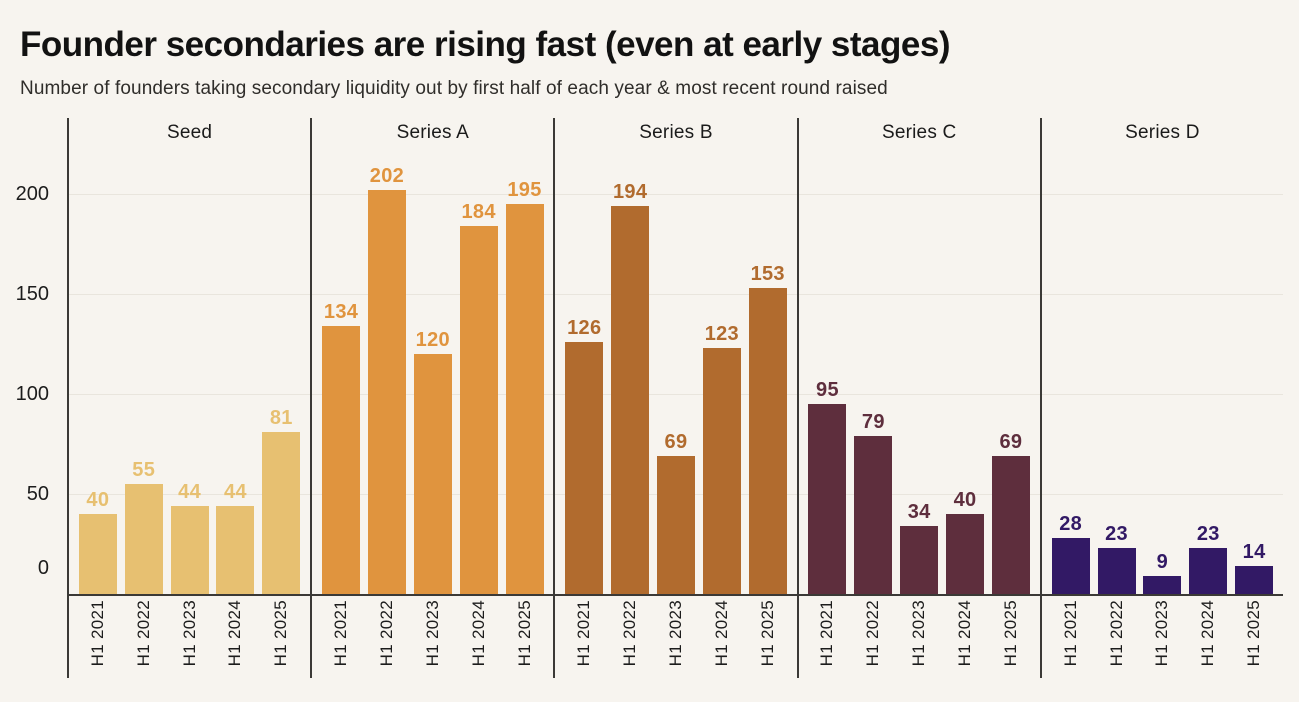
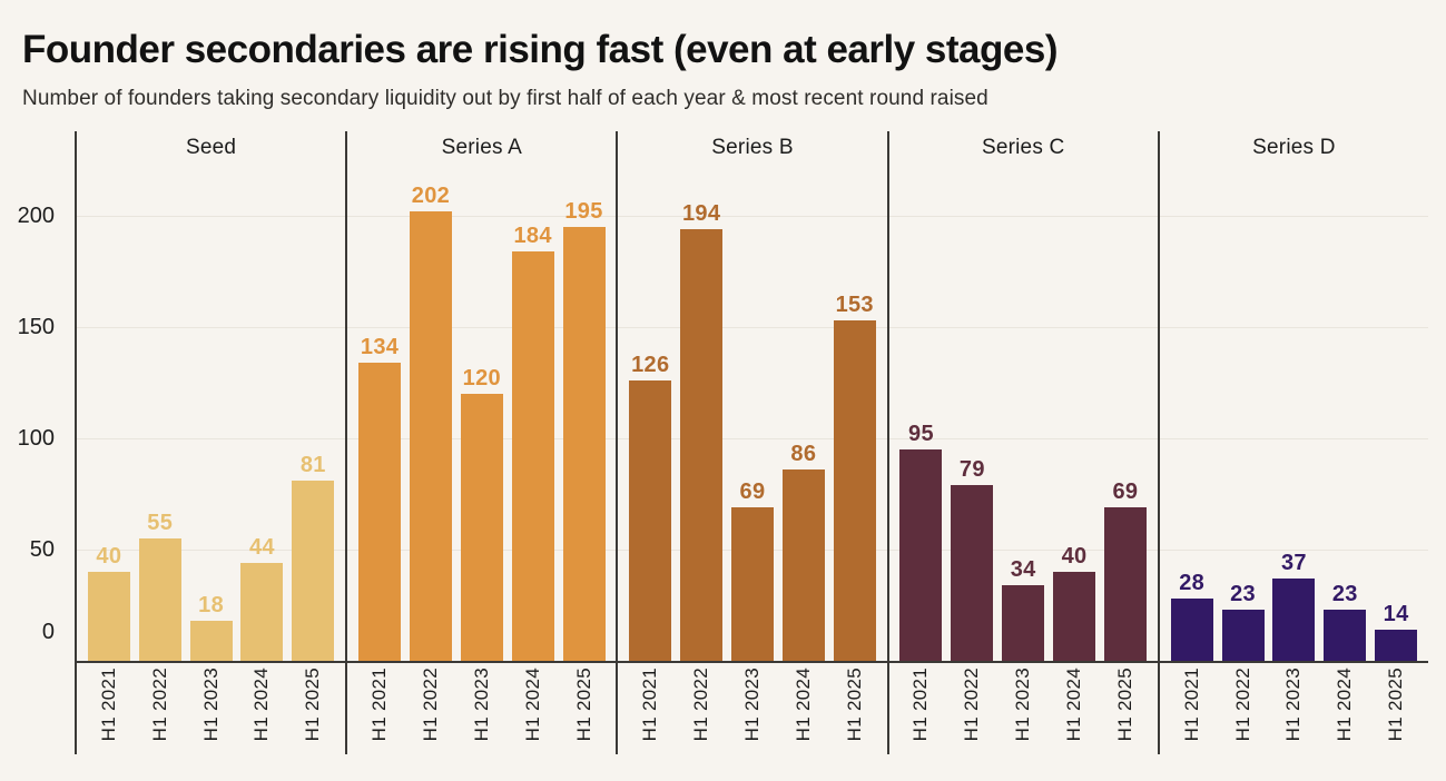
Seed/H1 2023: 44 -> 18
Series D/H1 2023: 9 -> 37
Series B/H1 2024: 123 -> 86
